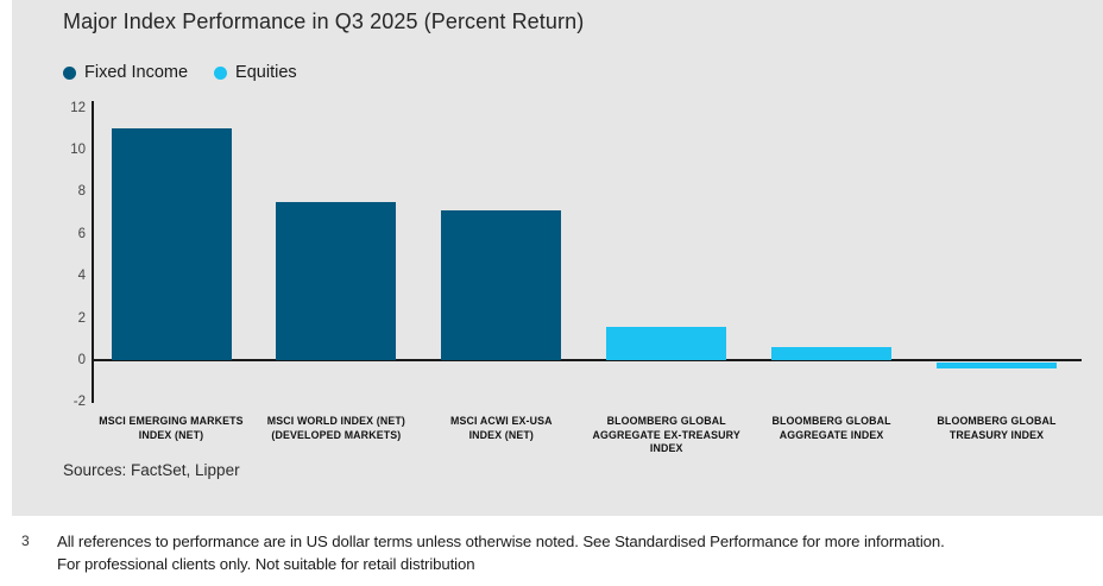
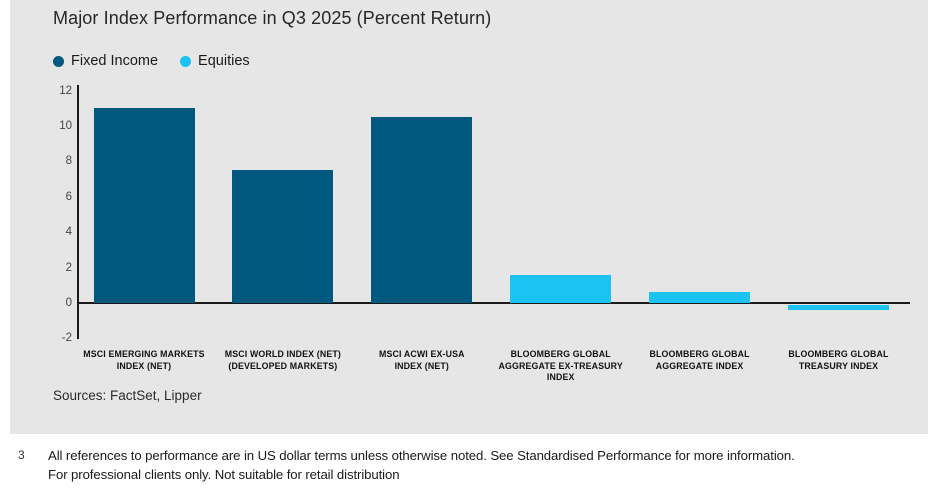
MSCI ACWI EX-USA INDEX (NET): 7.1 -> 10.5
